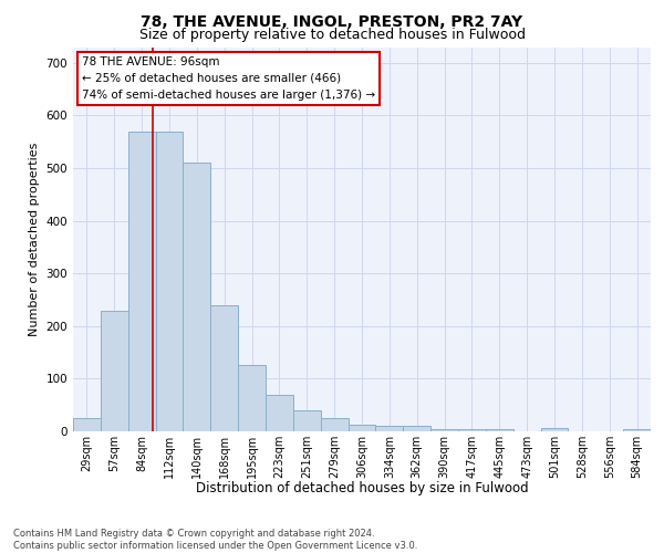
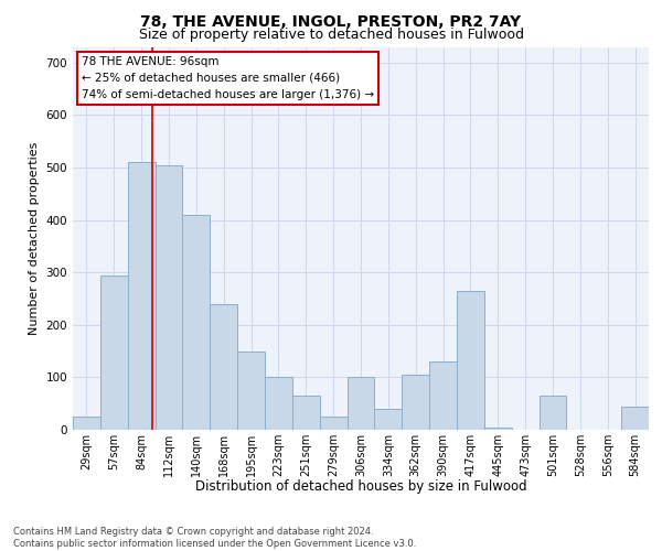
57sqm: 230 -> 295
84sqm: 570 -> 510
112sqm: 570 -> 505
140sqm: 510 -> 410
195sqm: 125 -> 150
223sqm: 70 -> 100
251sqm: 40 -> 65
306sqm: 13 -> 100
334sqm: 10 -> 40
362sqm: 10 -> 105
390sqm: 5 -> 130
417sqm: 5 -> 265
501sqm: 7 -> 65
584sqm: 5 -> 45
